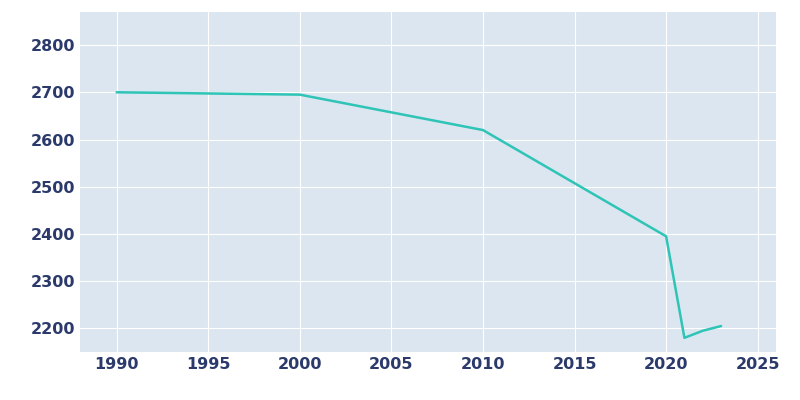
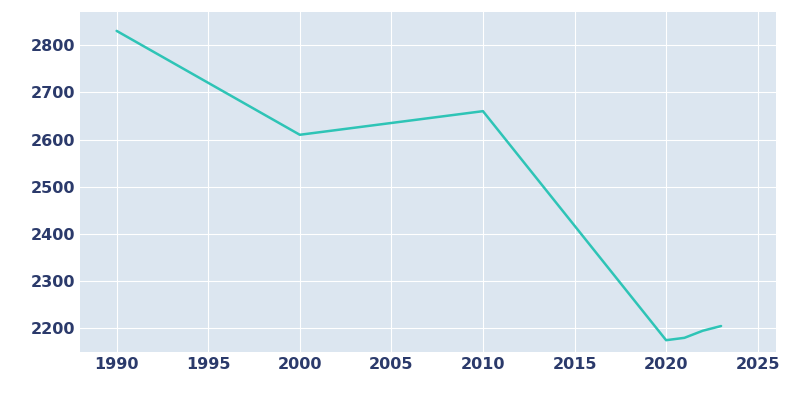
1990: 2700 -> 2830
2000: 2695 -> 2610
2010: 2620 -> 2660
2020: 2395 -> 2175
